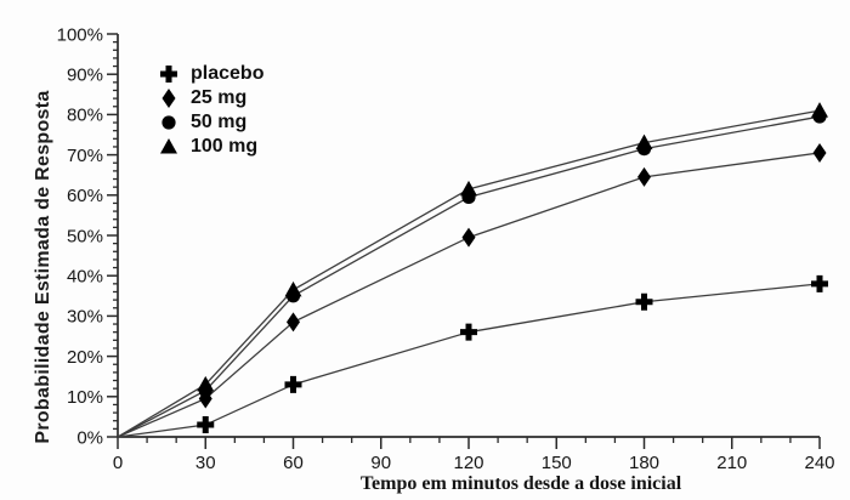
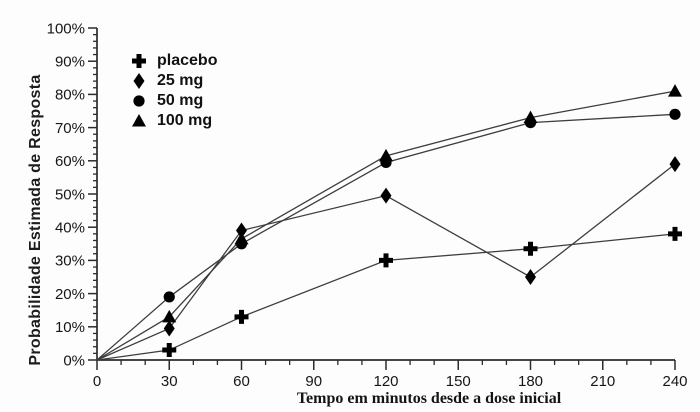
50 mg/30: 12% -> 19%
25 mg/60: 28% -> 39%
placebo/120: 26% -> 30%
25 mg/180: 64% -> 25%
25 mg/240: 70% -> 59%
50 mg/240: 80% -> 74%
